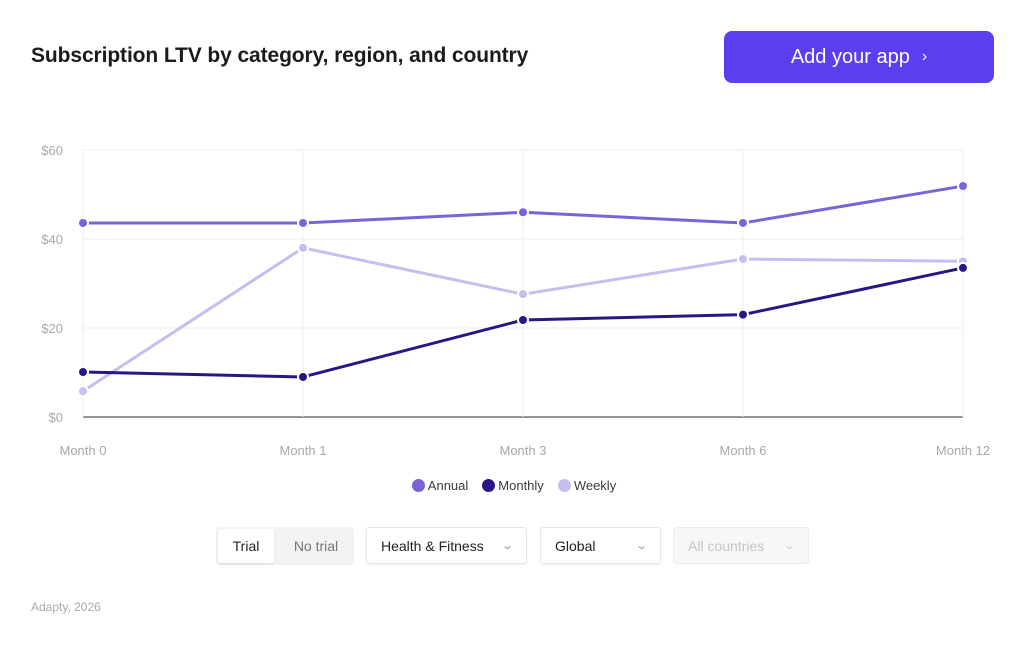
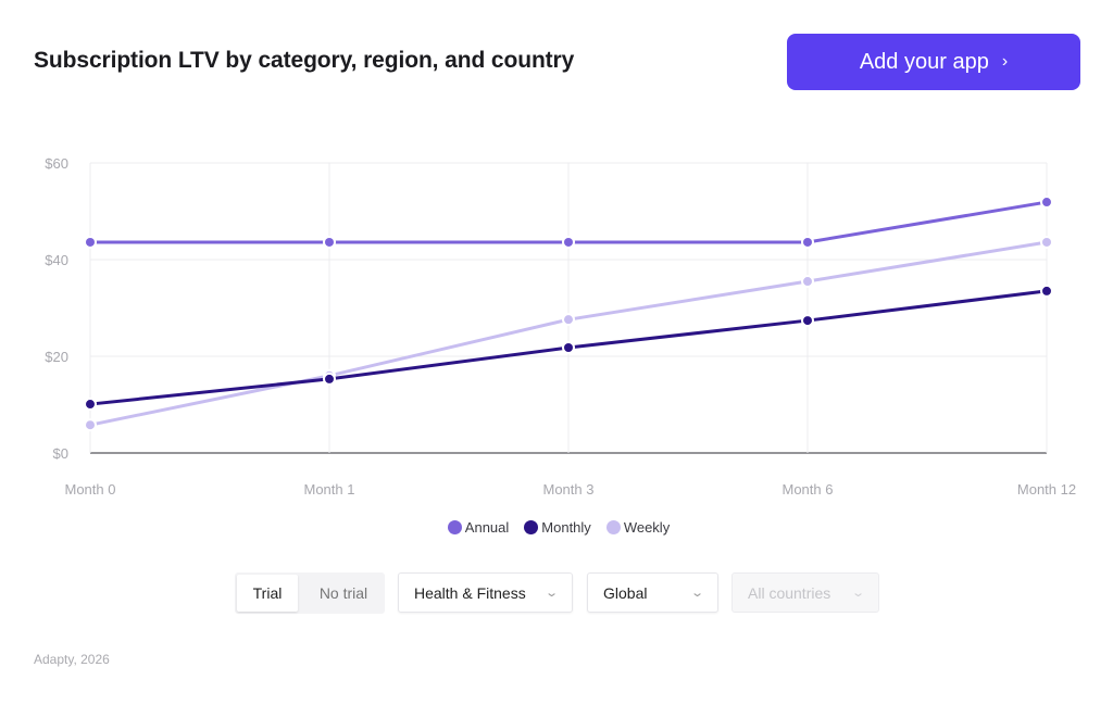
Monthly/Month 1: $9 -> $15
Weekly/Month 1: $38 -> $16
Annual/Month 3: $46 -> $44
Monthly/Month 6: $23 -> $27
Weekly/Month 12: $35 -> $44
